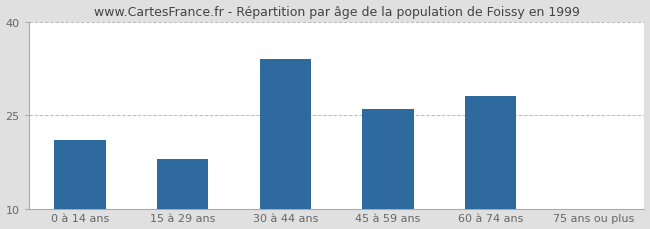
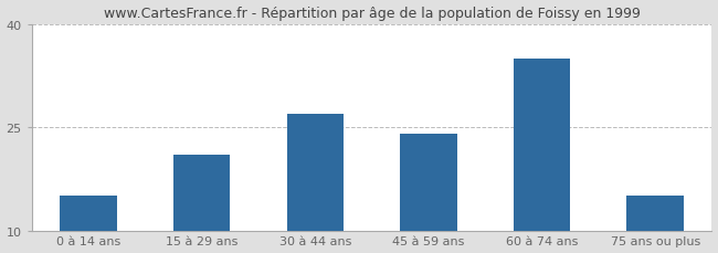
0 à 14 ans: 21 -> 15
15 à 29 ans: 18 -> 21
30 à 44 ans: 34 -> 27
45 à 59 ans: 26 -> 24
60 à 74 ans: 28 -> 35
75 ans ou plus: 10 -> 15
